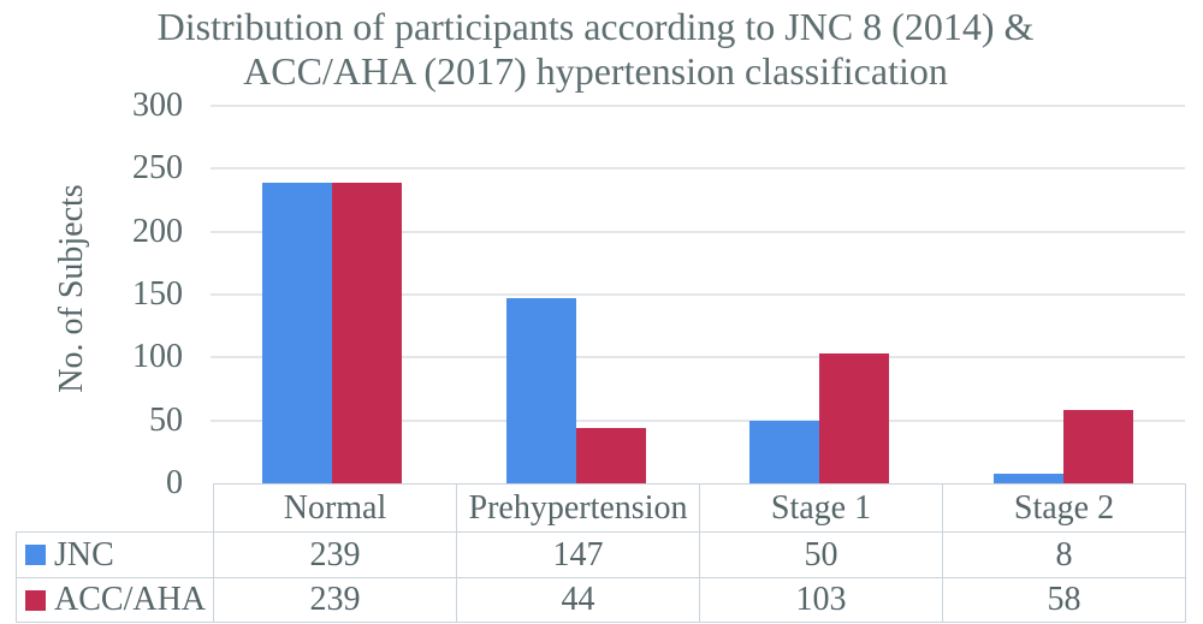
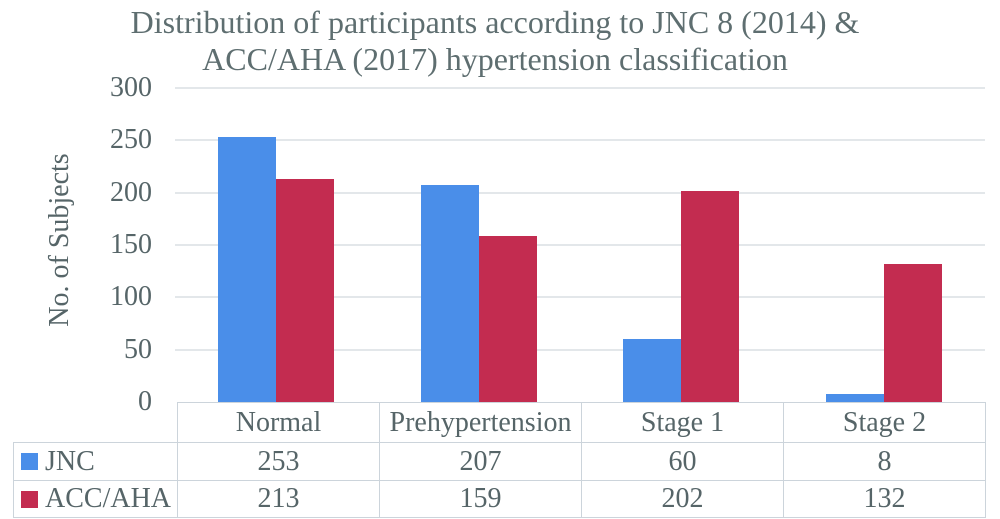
JNC/Normal: 239 -> 253
ACC/AHA/Normal: 239 -> 213
JNC/Prehypertension: 147 -> 207
ACC/AHA/Prehypertension: 44 -> 159
JNC/Stage 1: 50 -> 60
ACC/AHA/Stage 1: 103 -> 202
ACC/AHA/Stage 2: 58 -> 132
